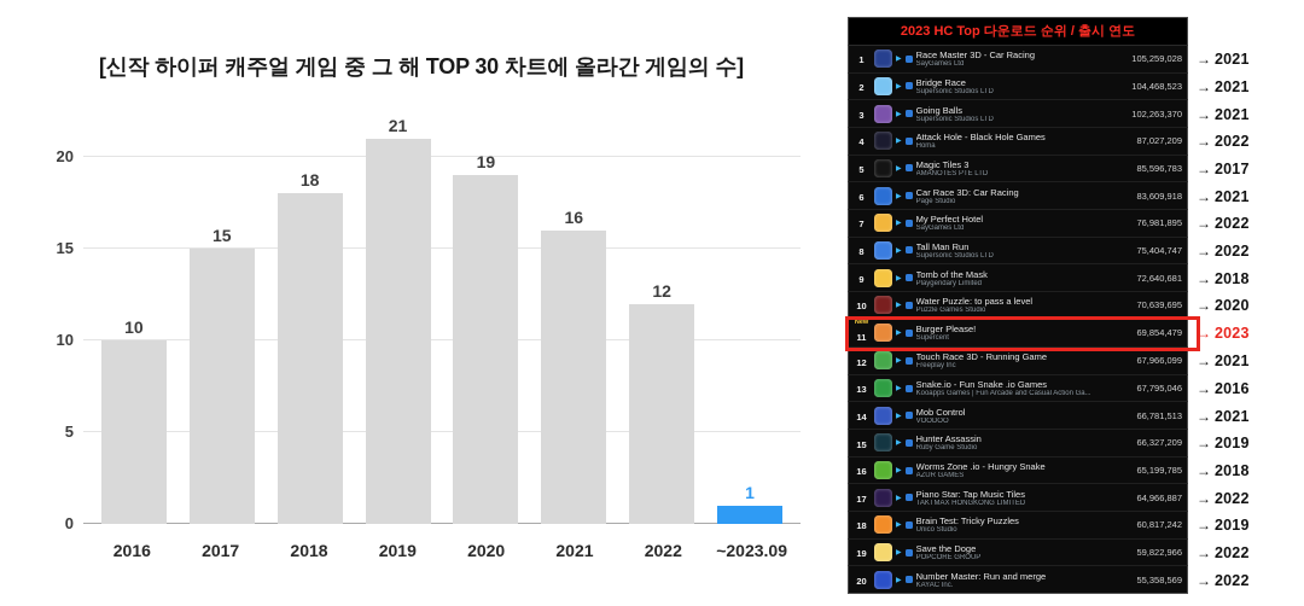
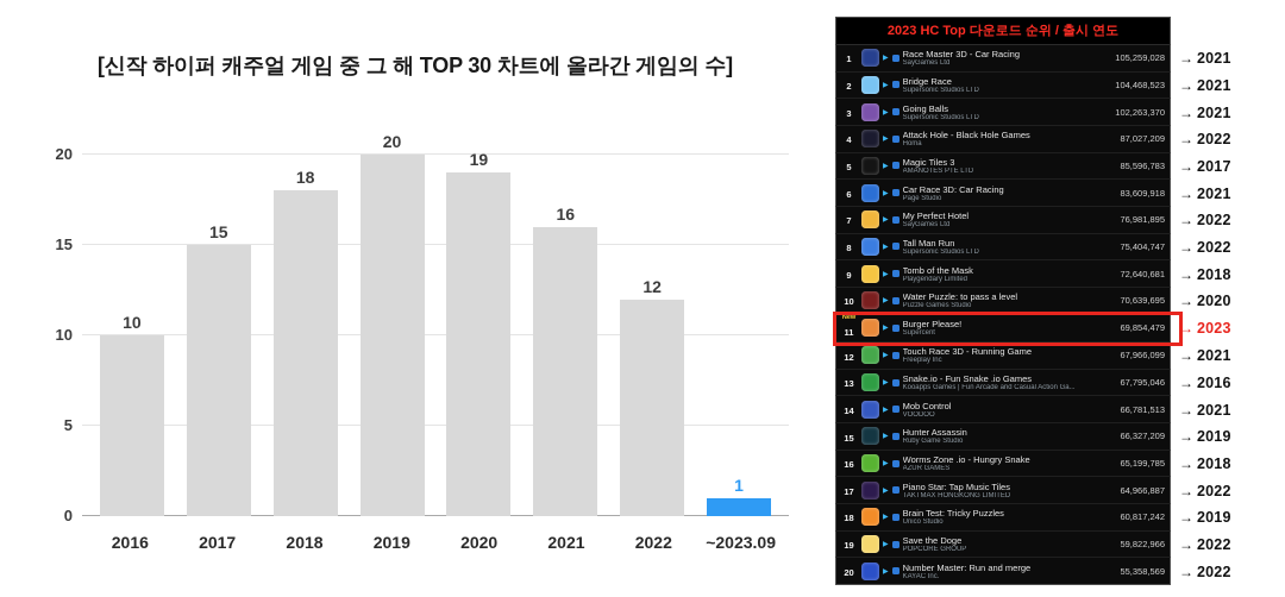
2019: 21 -> 20
